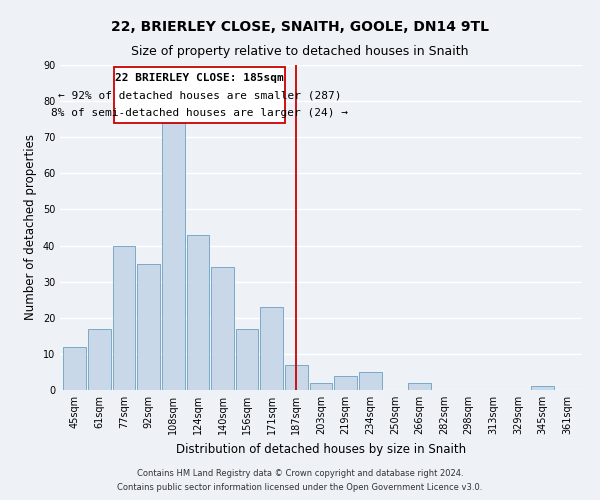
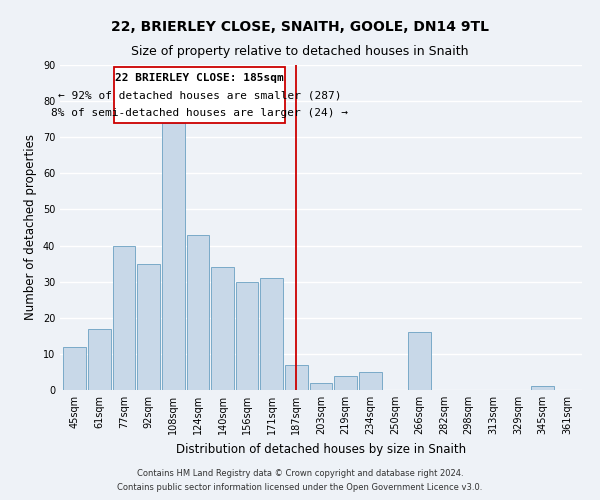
156sqm: 17 -> 30
171sqm: 23 -> 31
266sqm: 2 -> 16
